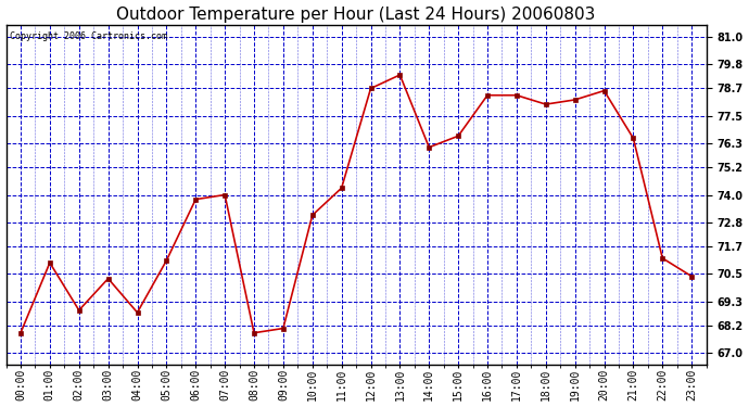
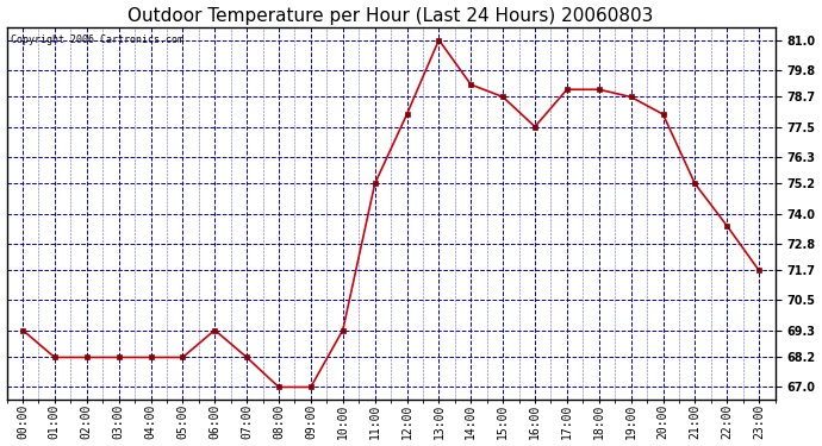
00:00: 67.9 -> 69.3
01:00: 71.0 -> 68.2
02:00: 68.9 -> 68.2
03:00: 70.3 -> 68.2
04:00: 68.8 -> 68.2
05:00: 71.1 -> 68.2
06:00: 73.8 -> 69.3
07:00: 74.0 -> 68.2
08:00: 67.9 -> 67.0
09:00: 68.1 -> 67.0
10:00: 73.1 -> 69.3
11:00: 74.3 -> 75.2
12:00: 78.7 -> 78.0
13:00: 79.3 -> 81.0
14:00: 76.1 -> 79.2
15:00: 76.6 -> 78.7
16:00: 78.4 -> 77.5
17:00: 78.4 -> 79.0
18:00: 78.0 -> 79.0
19:00: 78.2 -> 78.7
20:00: 78.6 -> 78.0
21:00: 76.5 -> 75.2
22:00: 71.2 -> 73.5
23:00: 70.4 -> 71.7
